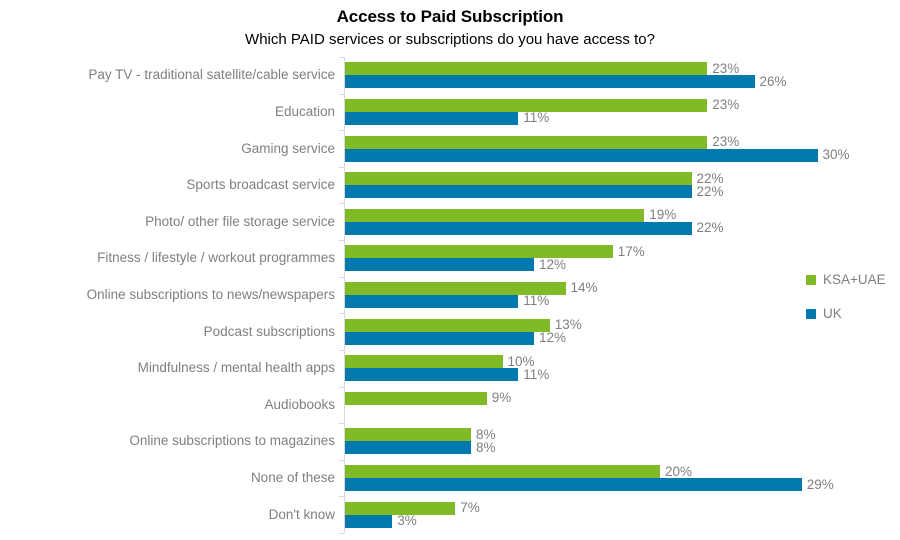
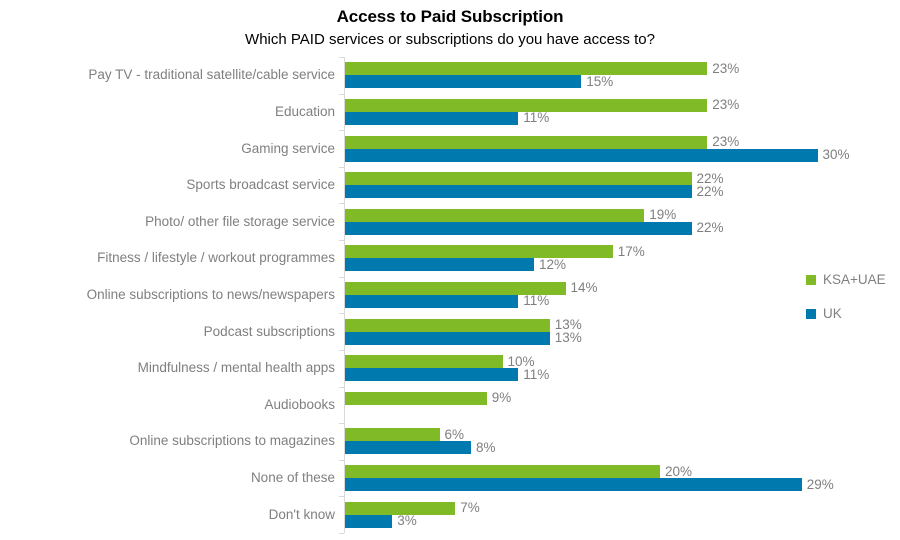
UK/Pay TV - traditional satellite/cable service: 26% -> 15%
UK/Podcast subscriptions: 12% -> 13%
KSA+UAE/Online subscriptions to magazines: 8% -> 6%
